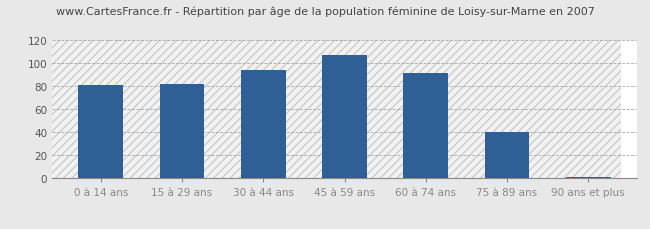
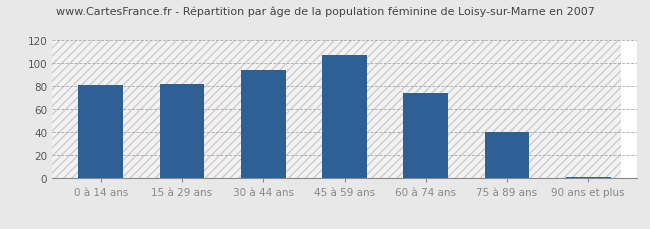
60 à 74 ans: 92 -> 74
